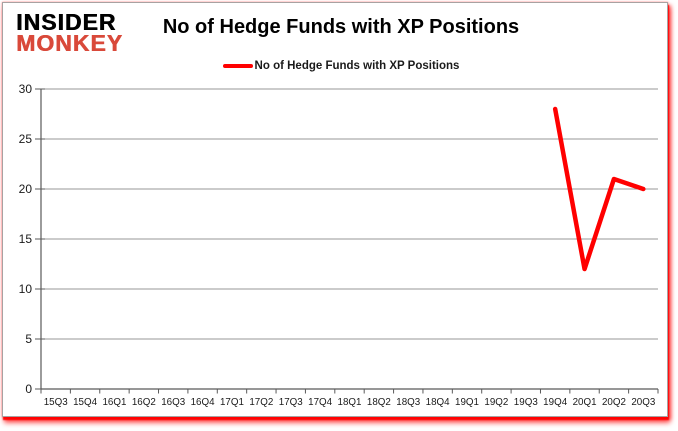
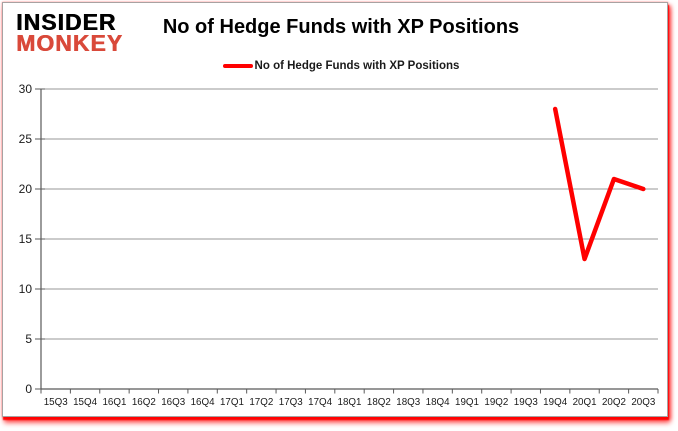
20Q1: 12 -> 13
